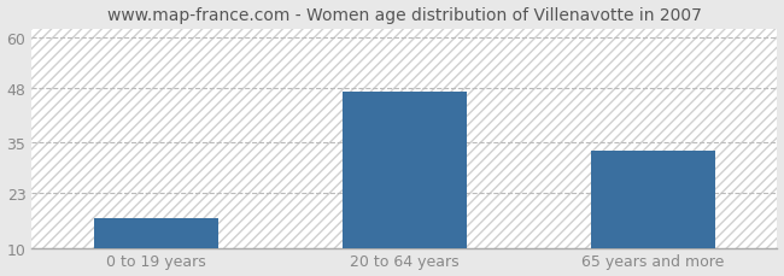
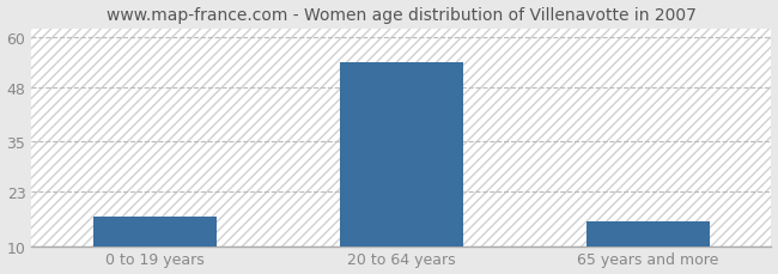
20 to 64 years: 47 -> 54
65 years and more: 33 -> 16
